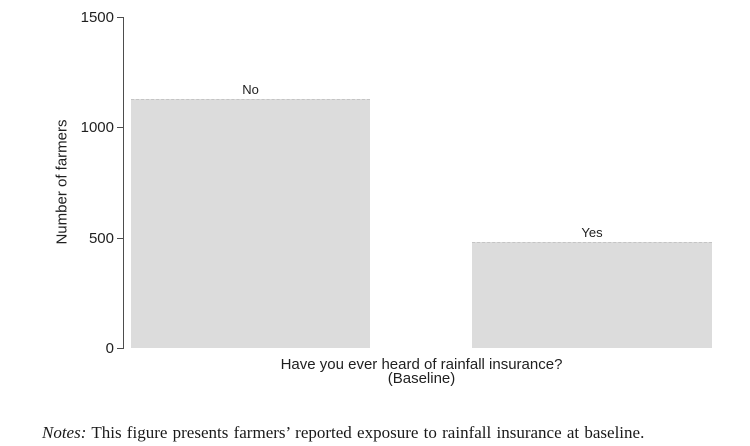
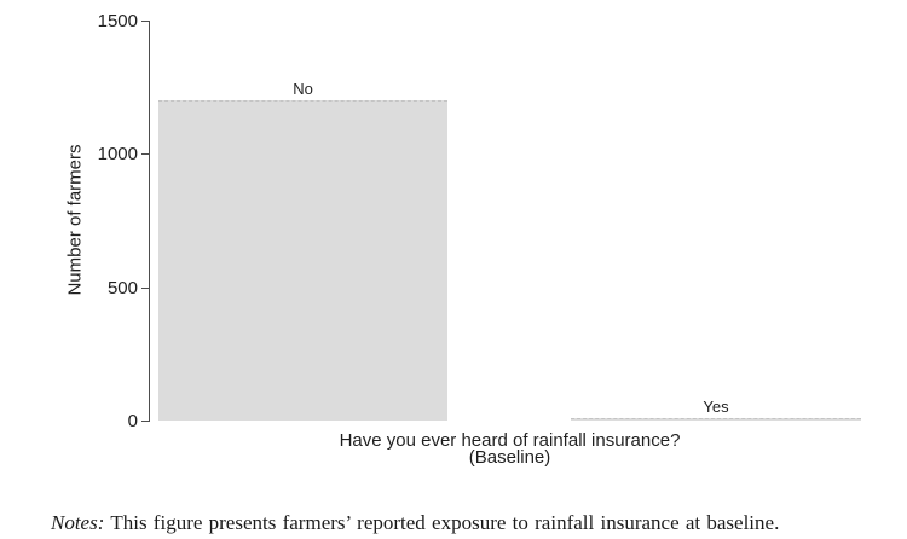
No: 1130 -> 1200
Yes: 480 -> 10
